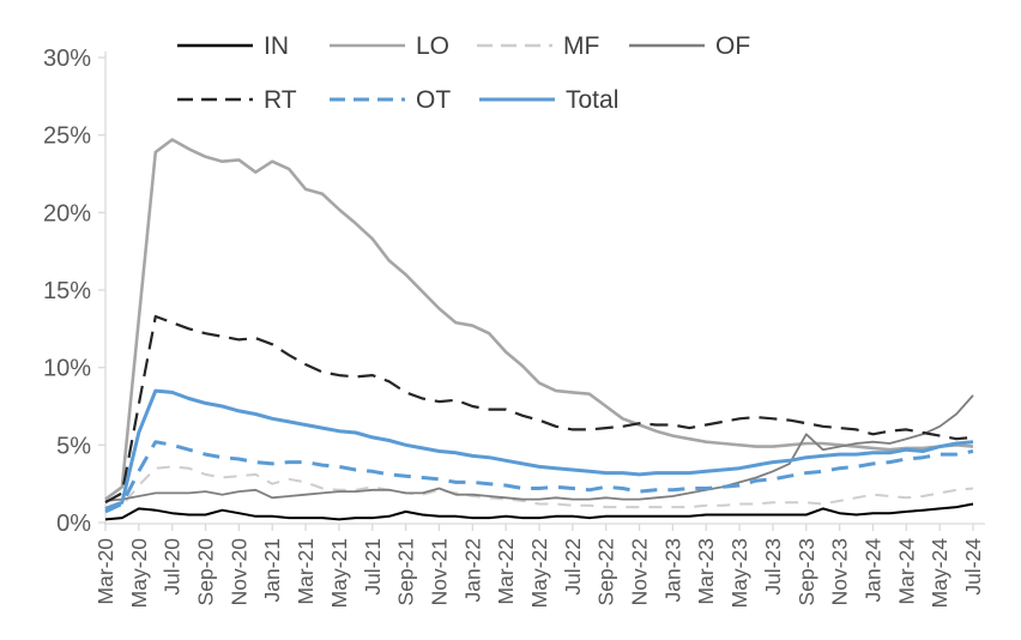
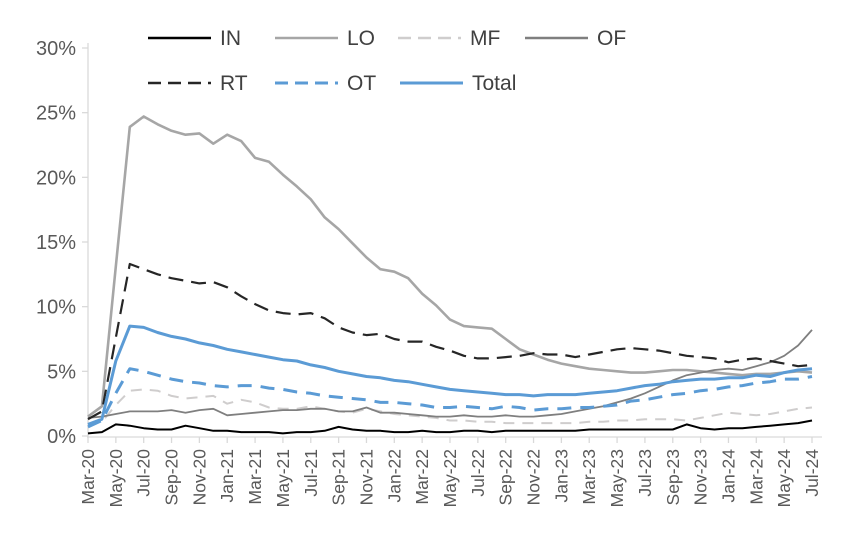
OF/Sep-23: 5.7% -> 4.3%
